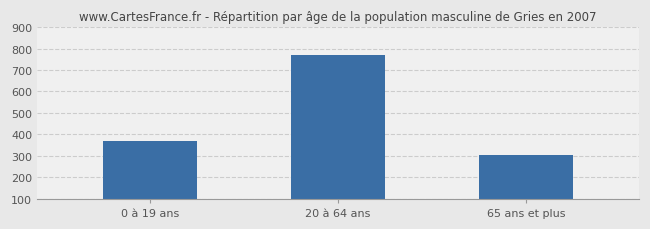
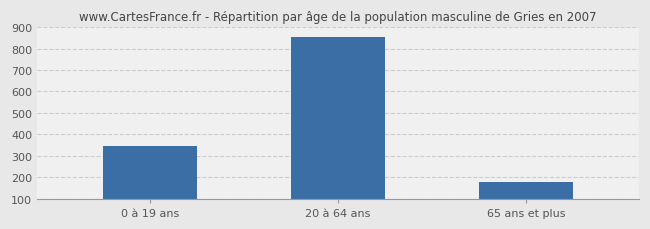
0 à 19 ans: 370 -> 345
20 à 64 ans: 770 -> 855
65 ans et plus: 305 -> 180
